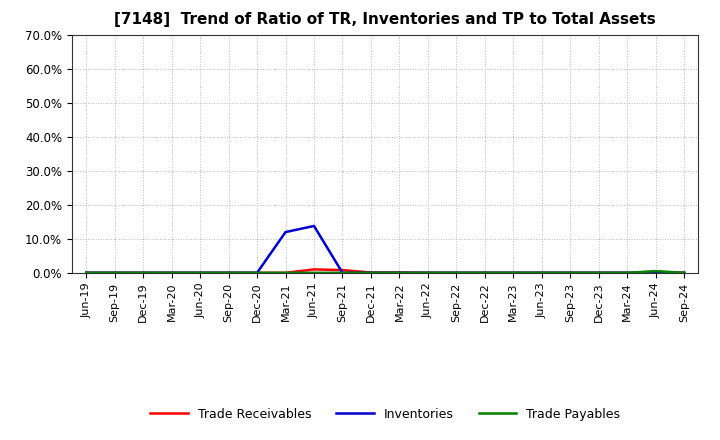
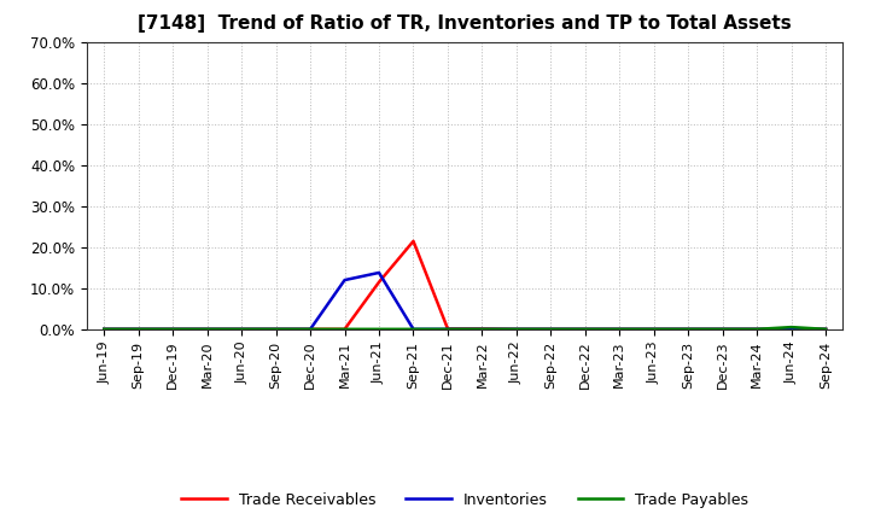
Trade Receivables/Jun-21: 1.0% -> 11.5%
Trade Receivables/Sep-21: 0.8% -> 21.5%
